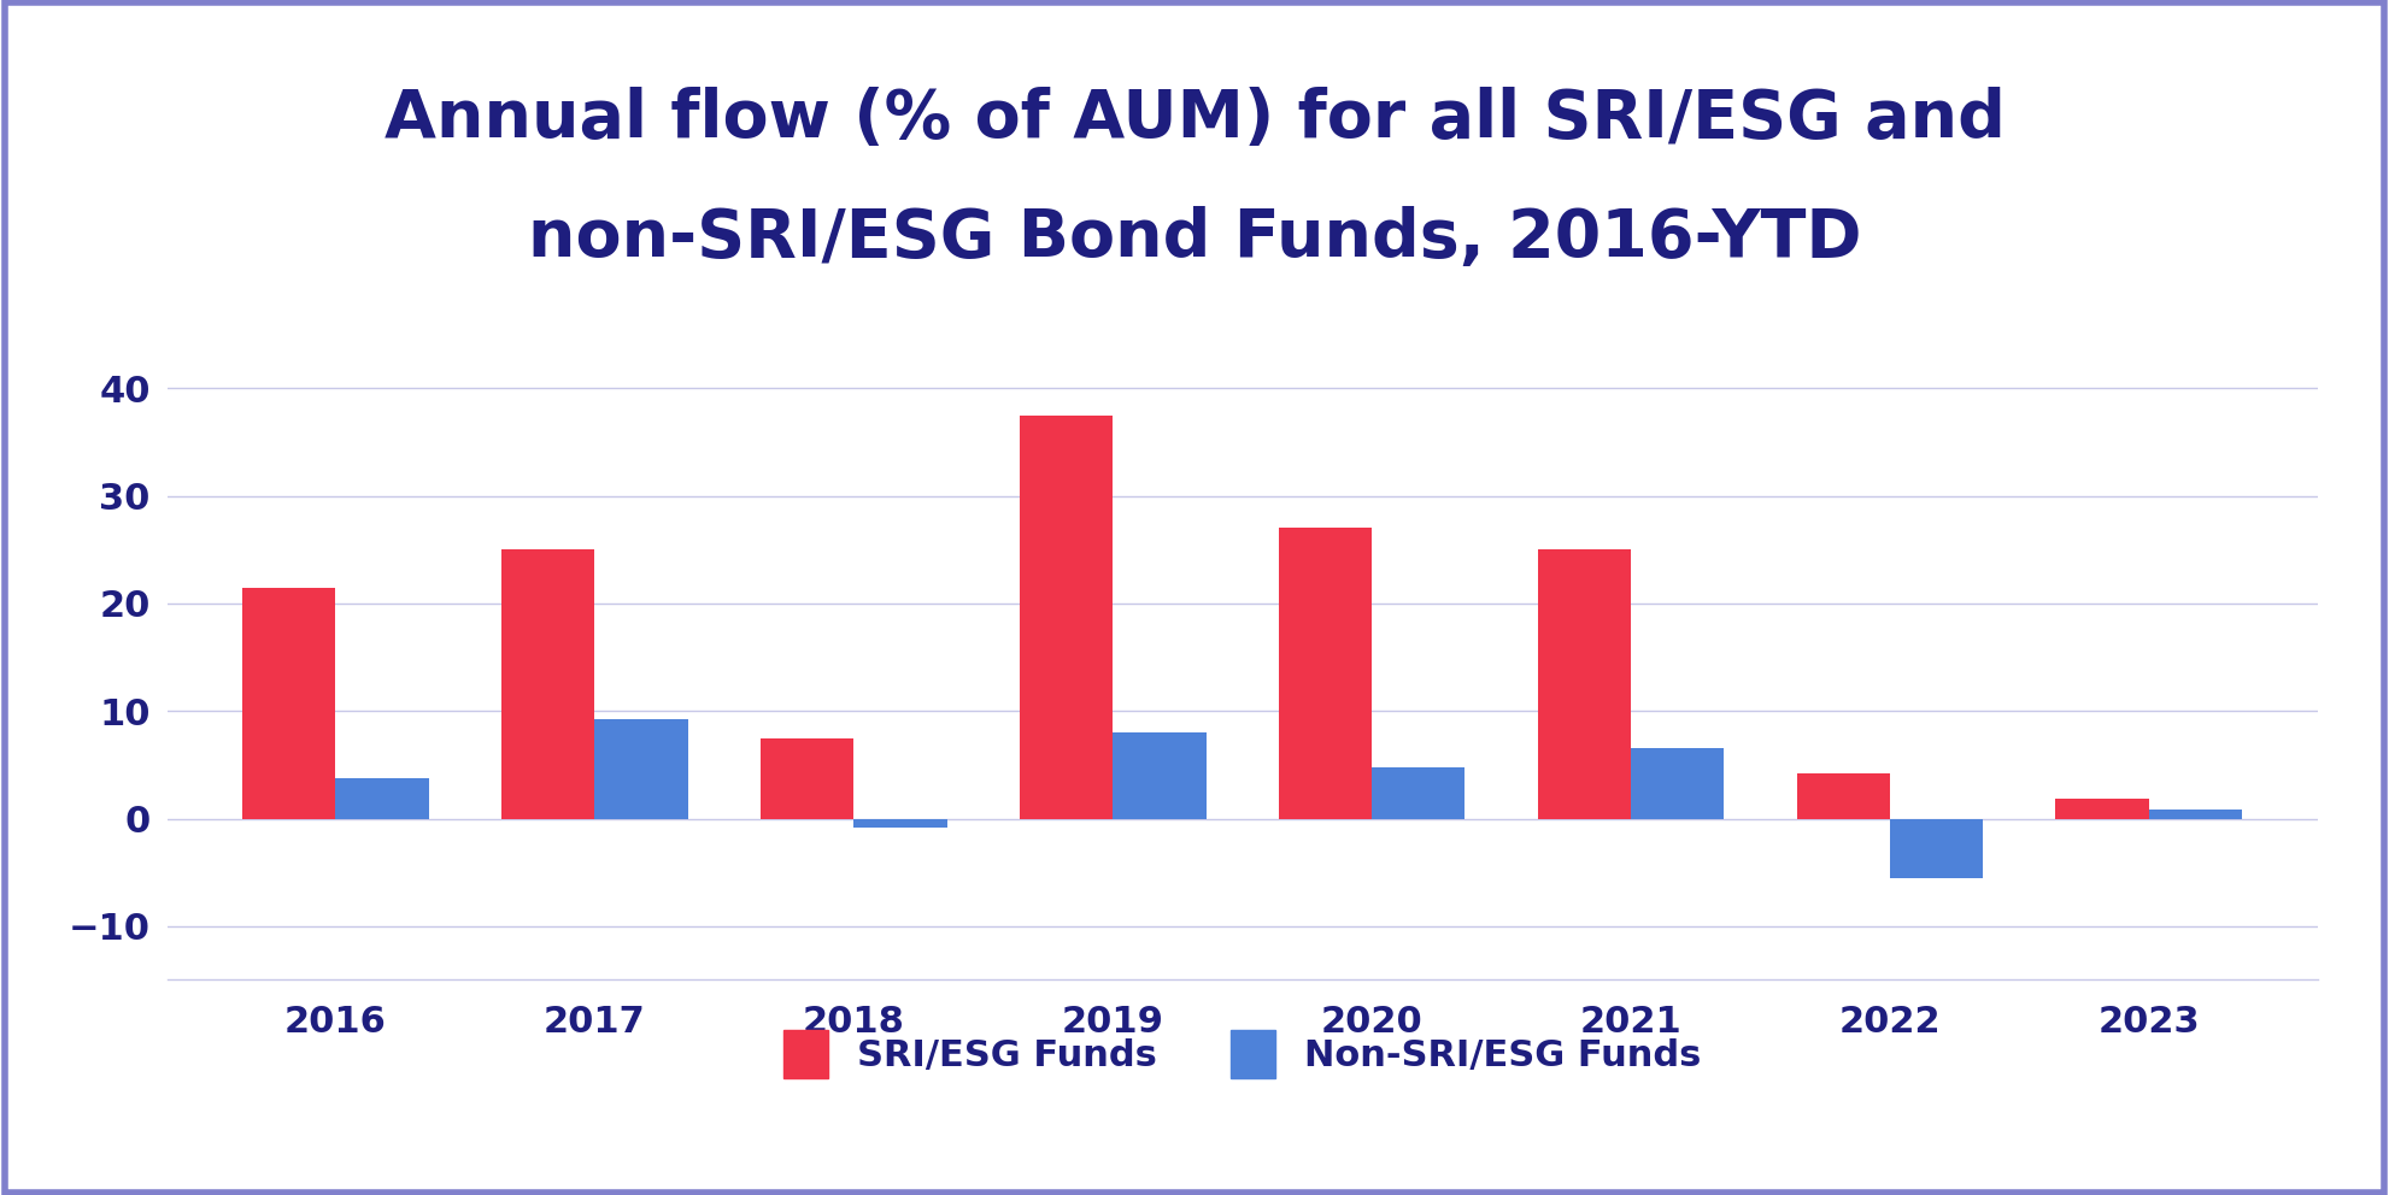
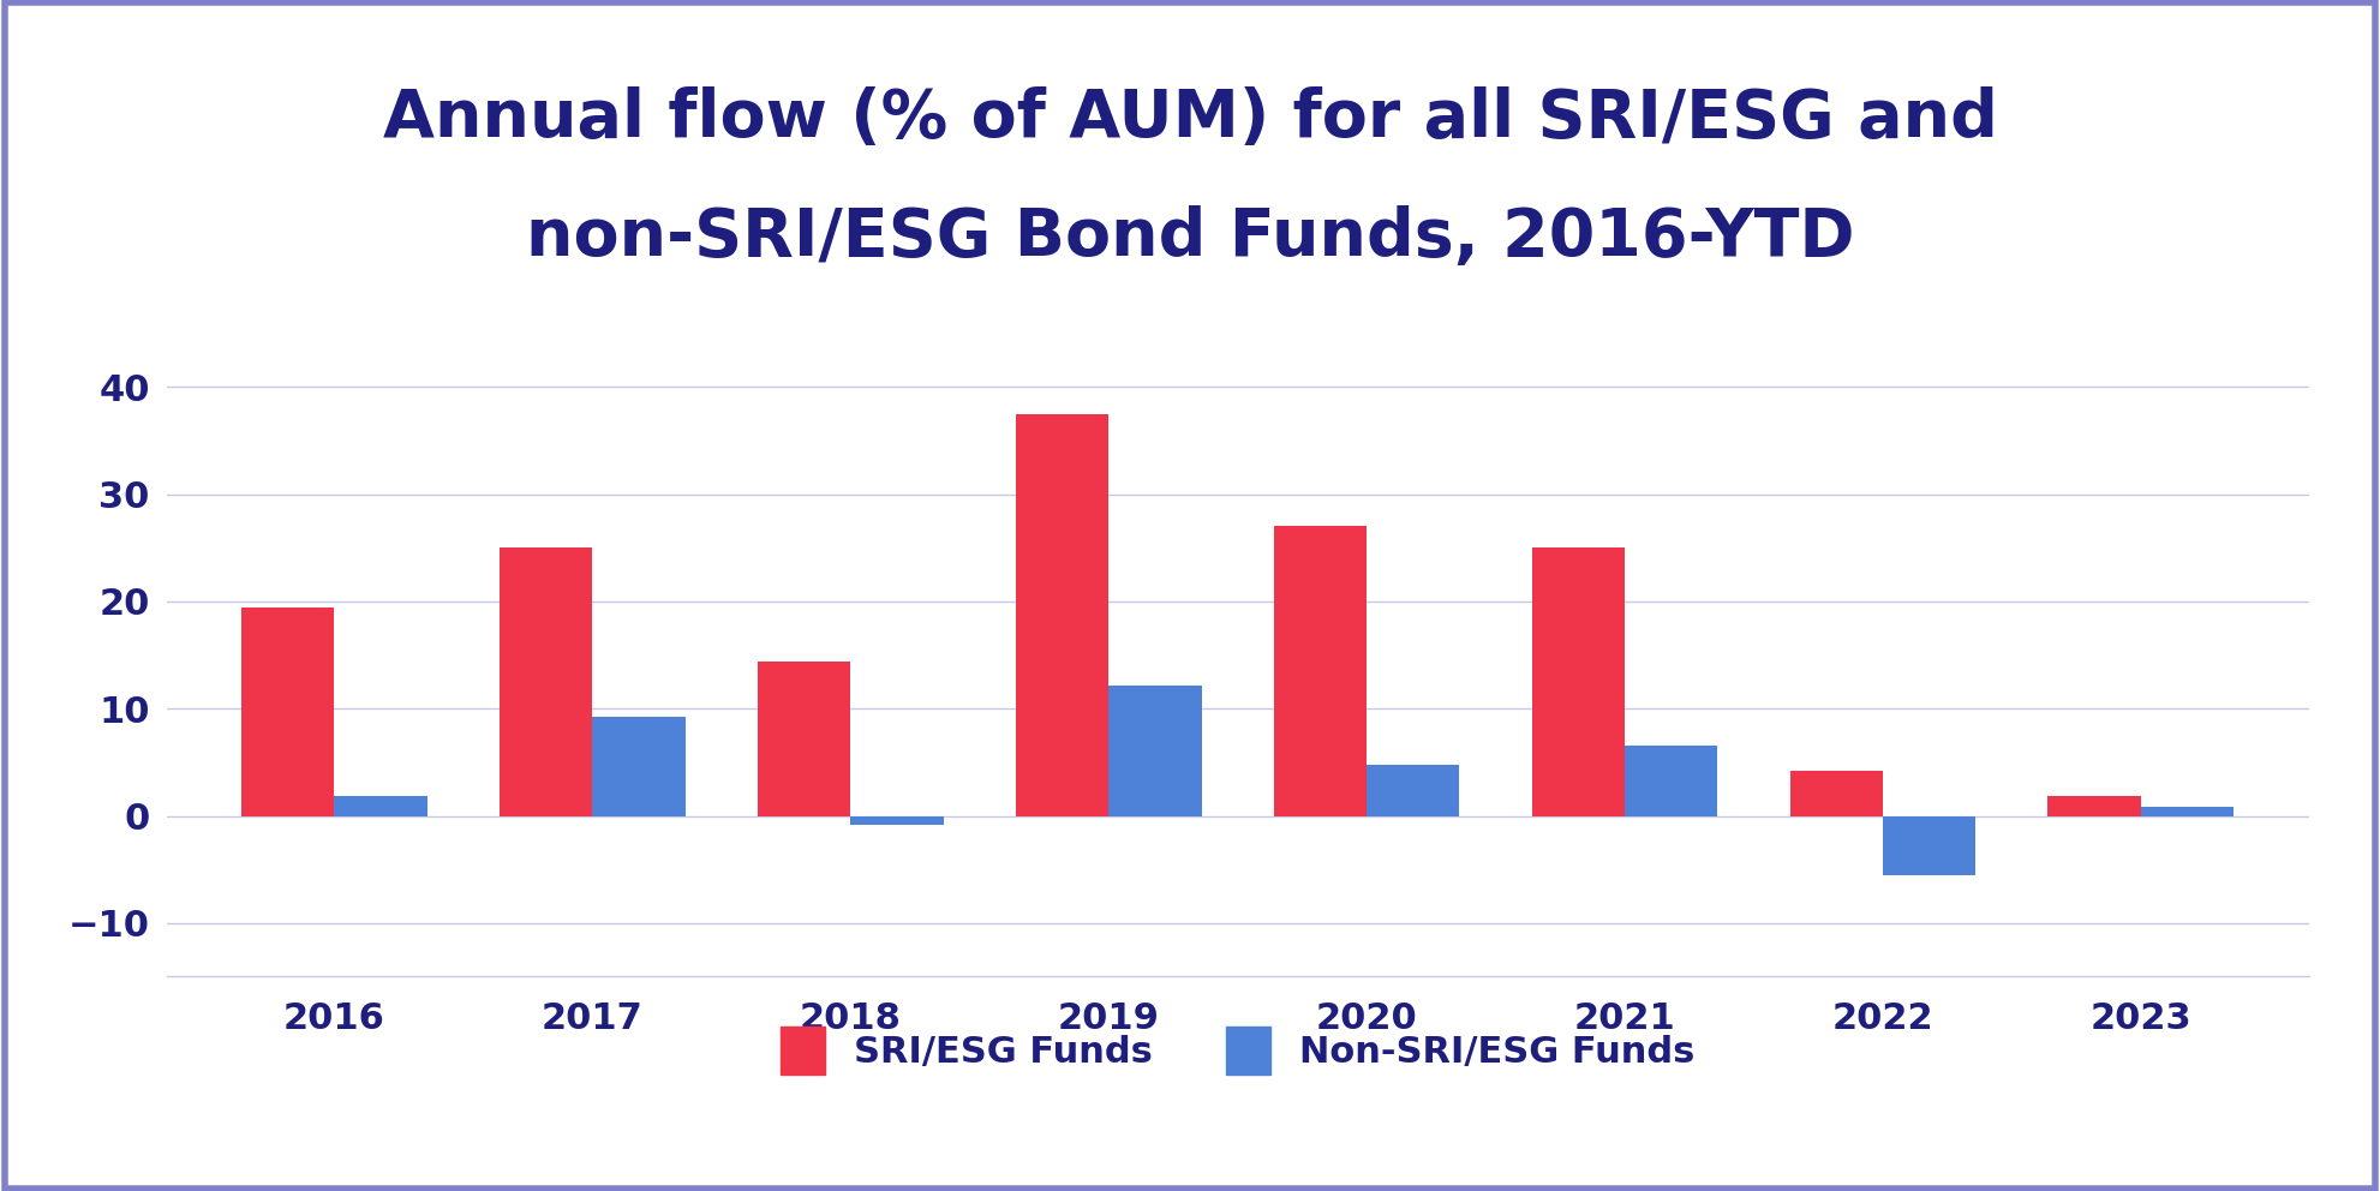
SRI/ESG Funds/2016: 21.5 -> 19.4
Non-SRI/ESG Funds/2016: 3.8 -> 1.8
SRI/ESG Funds/2018: 7.5 -> 14.4
Non-SRI/ESG Funds/2019: 8.0 -> 12.2
